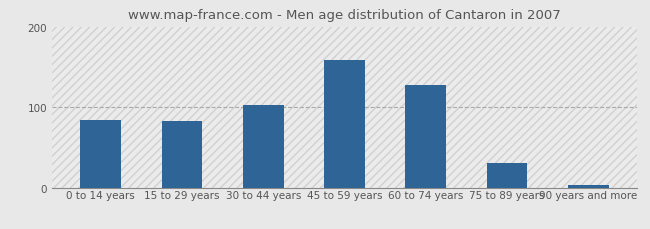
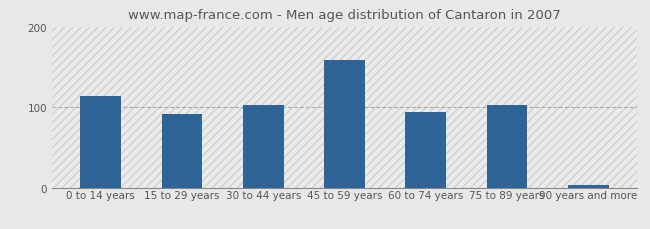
0 to 14 years: 84 -> 114
15 to 29 years: 83 -> 92
60 to 74 years: 128 -> 94
75 to 89 years: 30 -> 102
